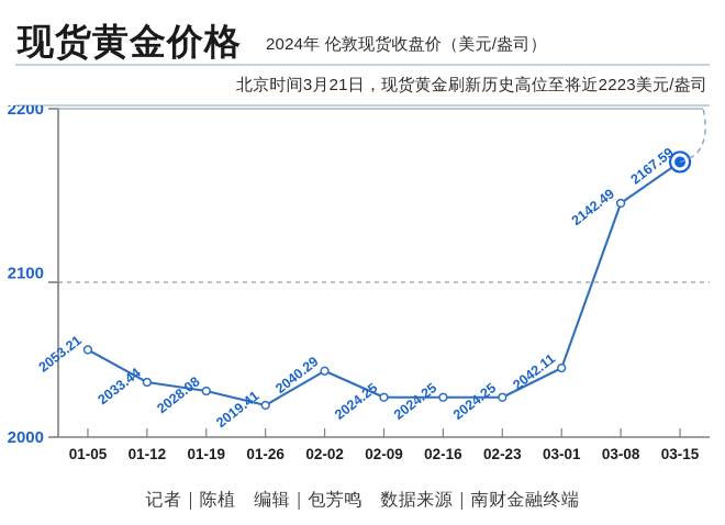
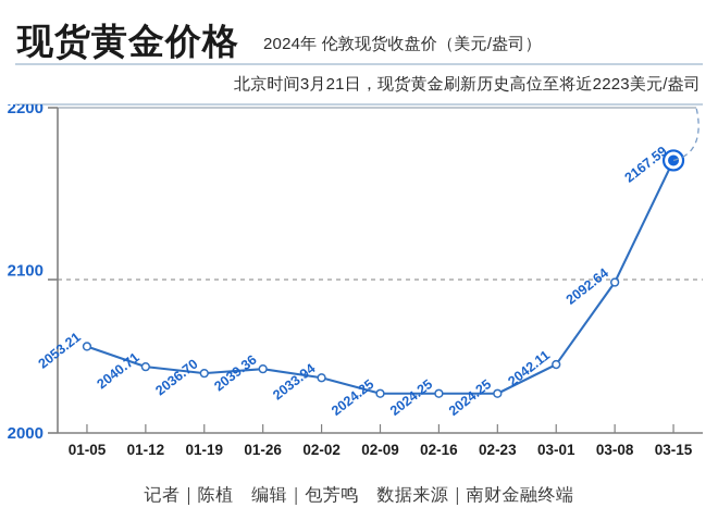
01-12: 2033.44 -> 2040.71
01-19: 2028.08 -> 2036.70
01-26: 2019.41 -> 2039.36
02-02: 2040.29 -> 2033.94
03-08: 2142.49 -> 2092.64
